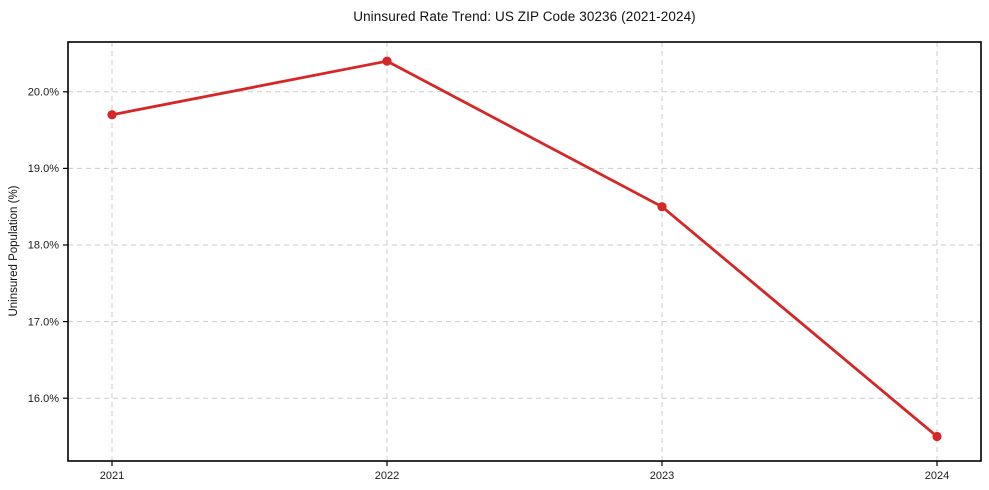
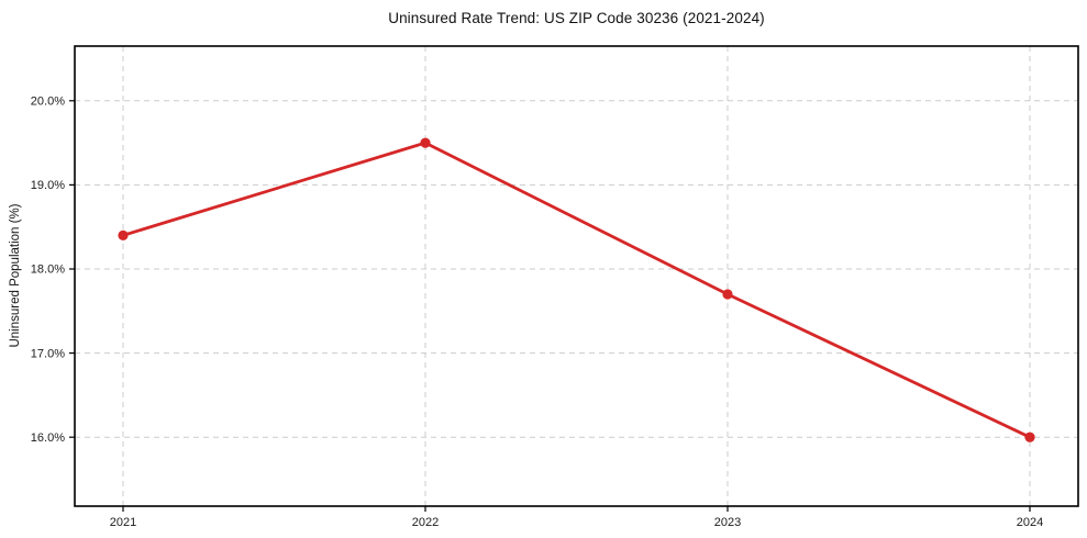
2021: 19.7% -> 18.4%
2022: 20.4% -> 19.5%
2023: 18.5% -> 17.7%
2024: 15.5% -> 16.0%
